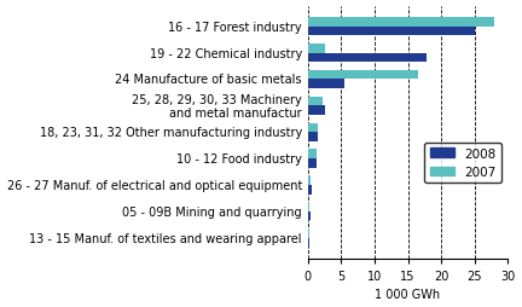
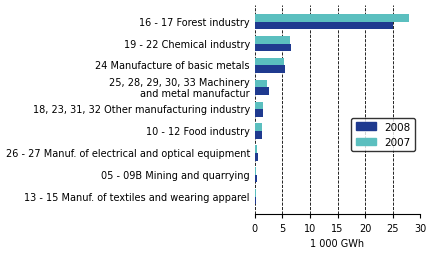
2007/19 - 22 Chemical industry: 2.6 -> 6.3
2008/19 - 22 Chemical industry: 17.8 -> 6.5
2007/24 Manufacture of basic metals: 16.6 -> 5.3
